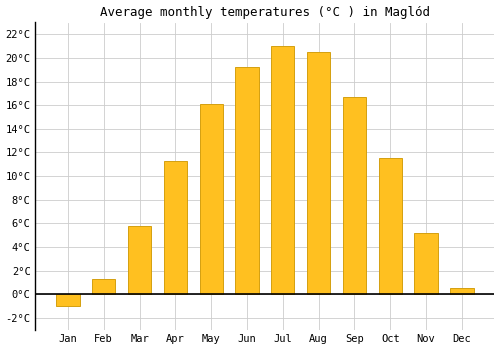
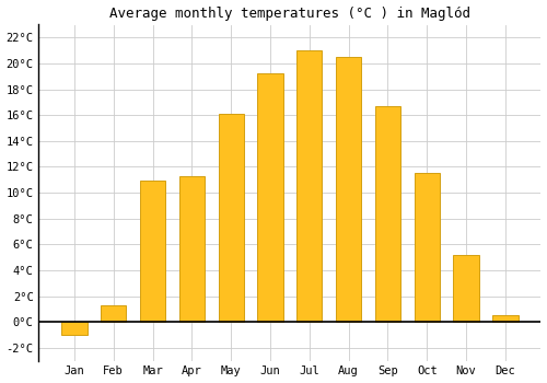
Mar: 5.8°C -> 10.9°C
